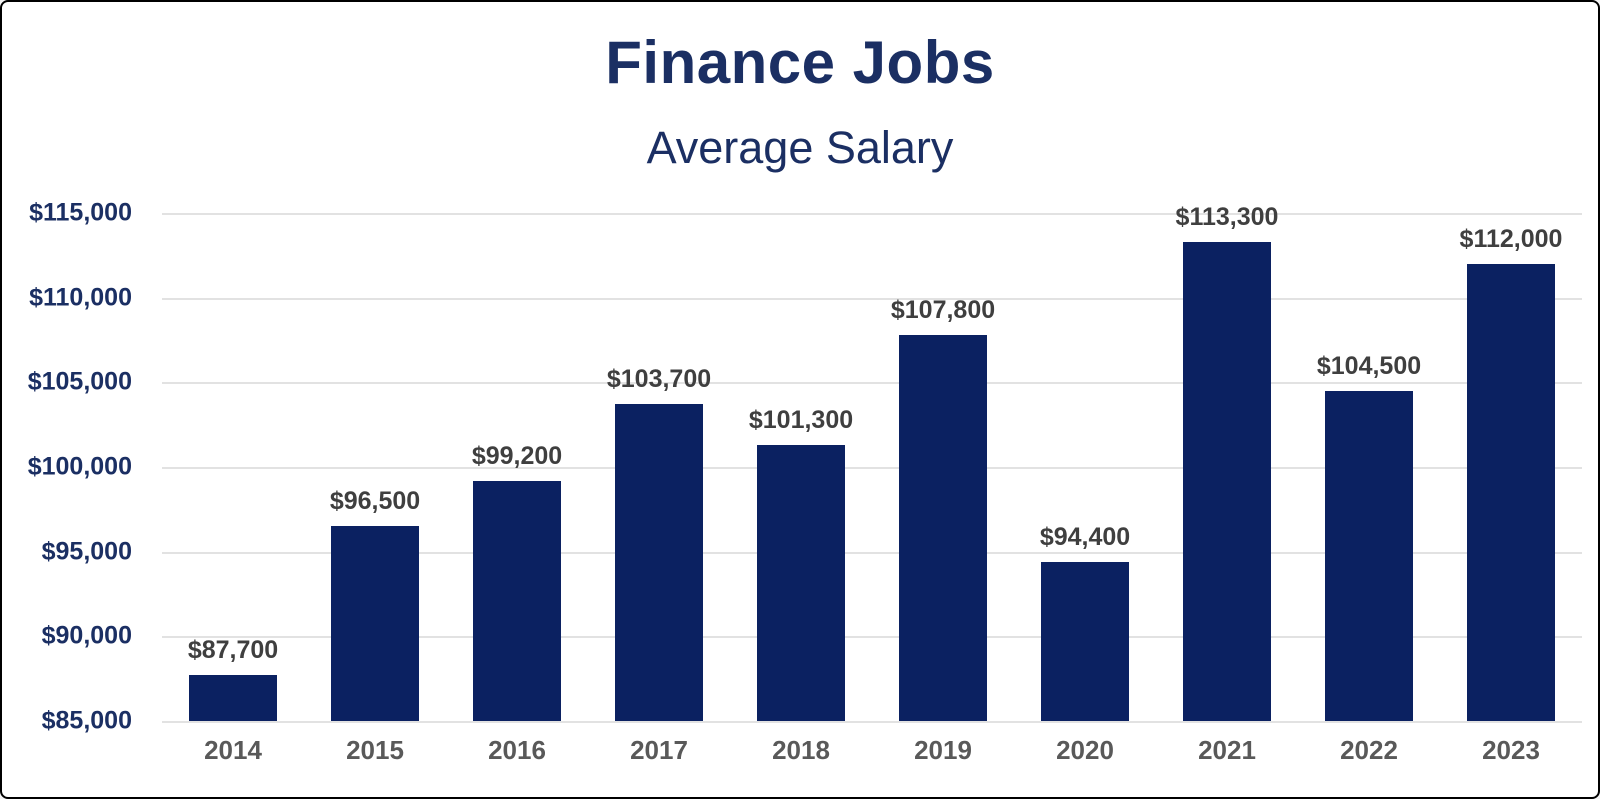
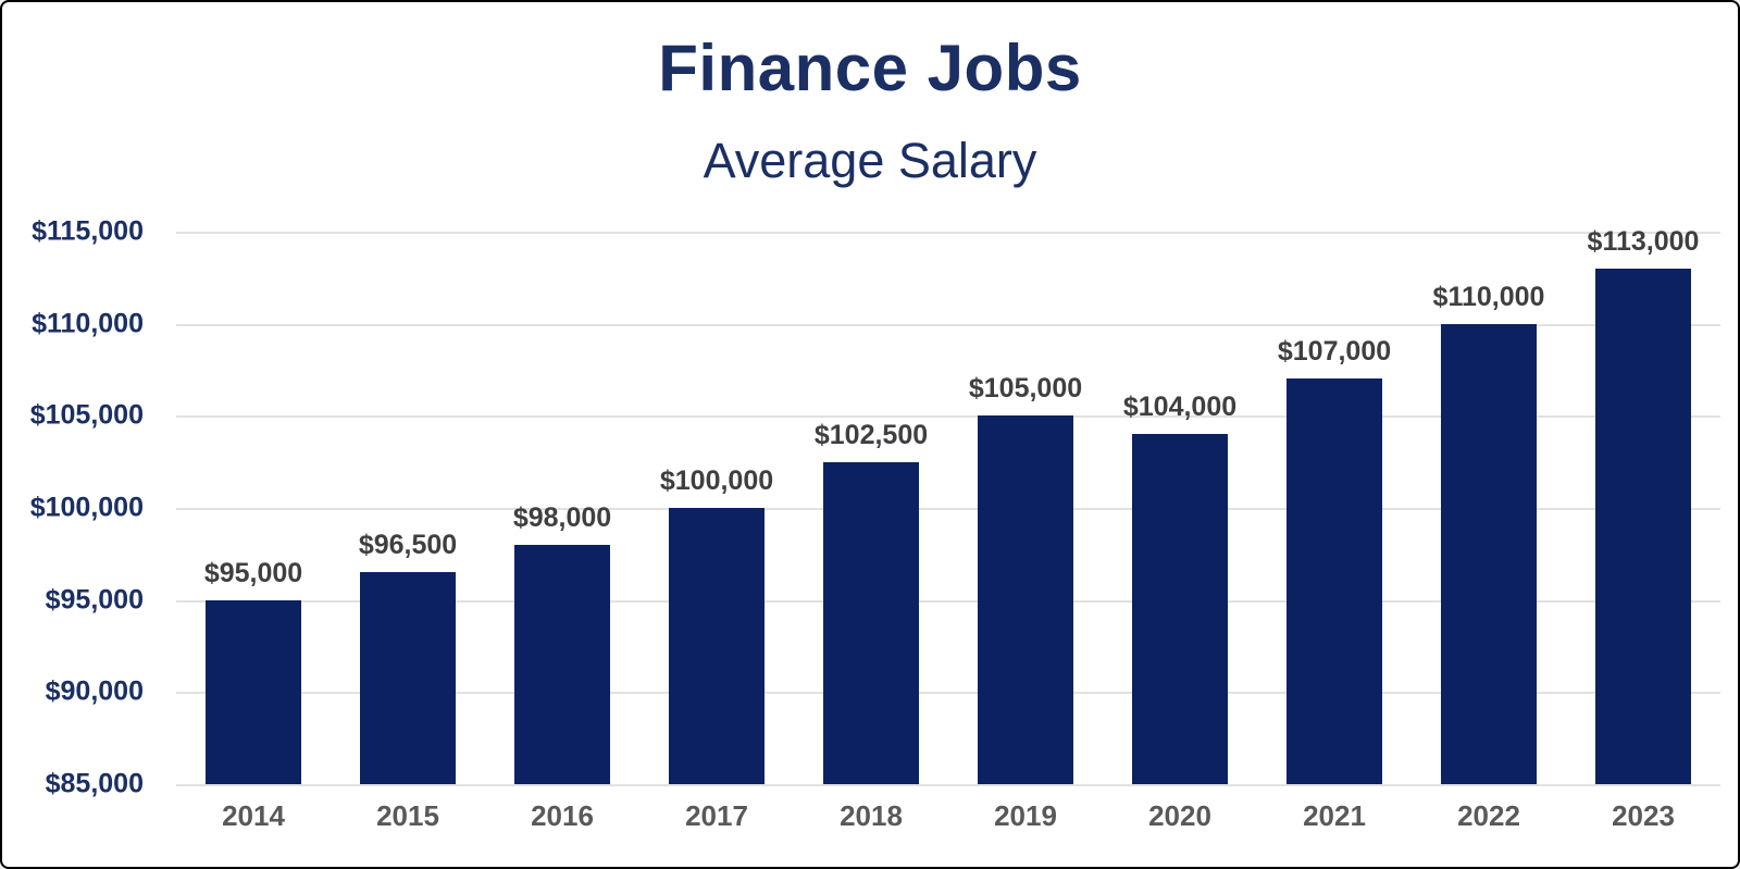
2014: $87,700 -> $95,000
2016: $99,200 -> $98,000
2017: $103,700 -> $100,000
2018: $101,300 -> $102,500
2019: $107,800 -> $105,000
2020: $94,400 -> $104,000
2021: $113,300 -> $107,000
2022: $104,500 -> $110,000
2023: $112,000 -> $113,000
